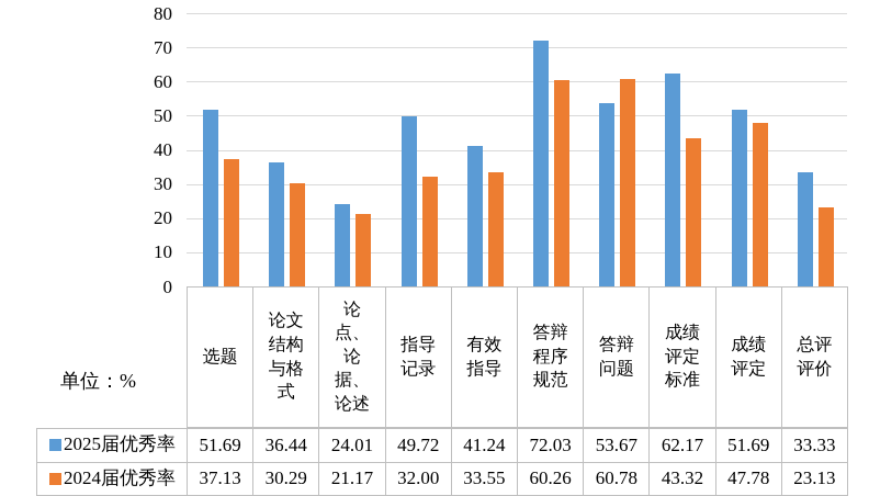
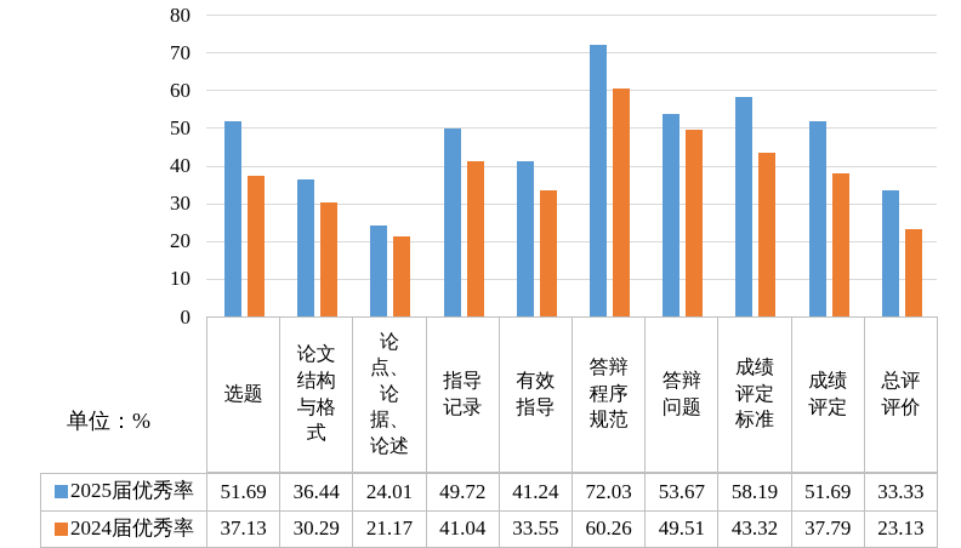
2024届优秀率/指导记录: 32.00 -> 41.04
2024届优秀率/答辩问题: 60.78 -> 49.51
2025届优秀率/成绩评定标准: 62.17 -> 58.19
2024届优秀率/成绩评定: 47.78 -> 37.79
